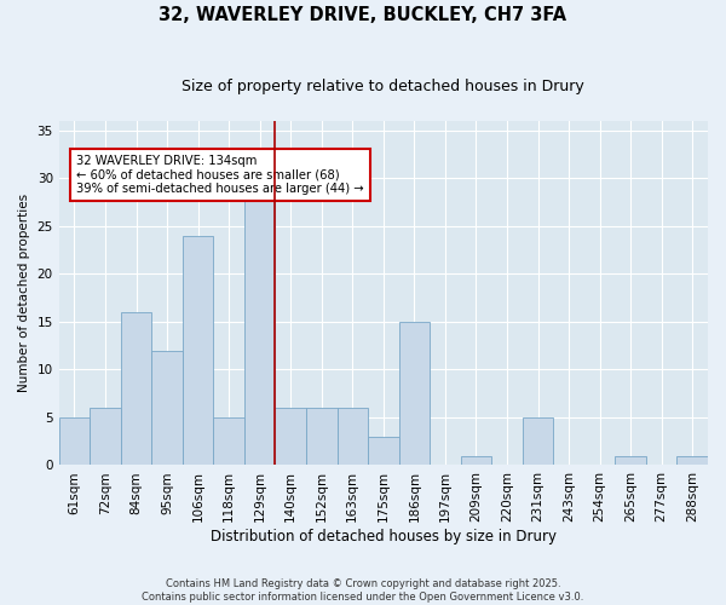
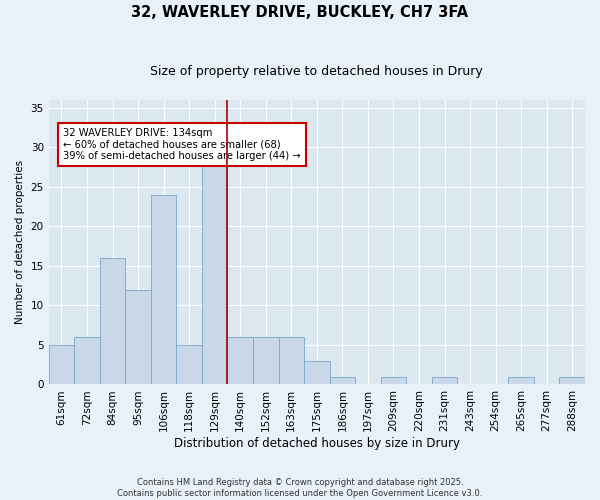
186sqm: 15 -> 1
231sqm: 5 -> 1
